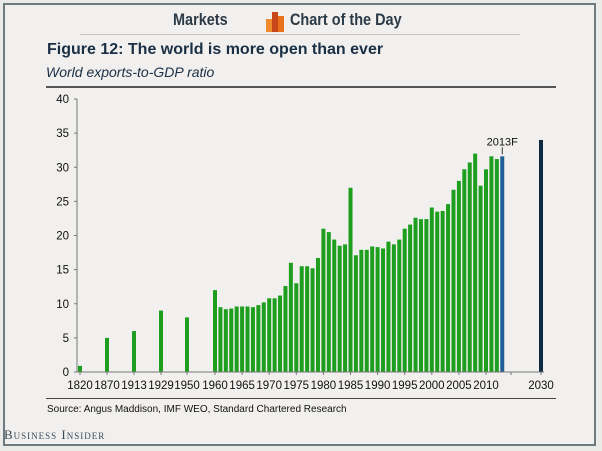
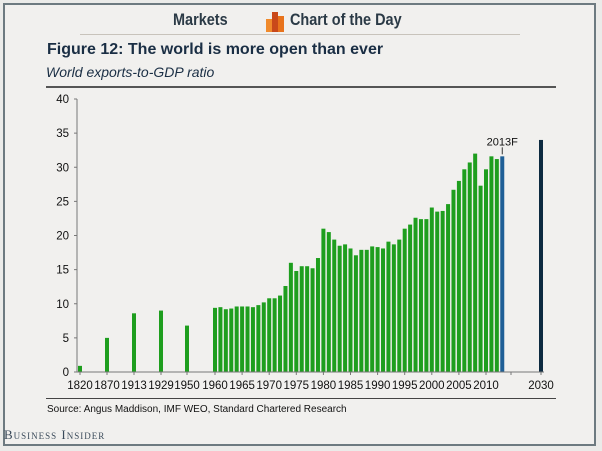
1913: 6 -> 9
1950: 8 -> 7
1960: 12 -> 9
1975: 13 -> 15
1985: 27 -> 18
